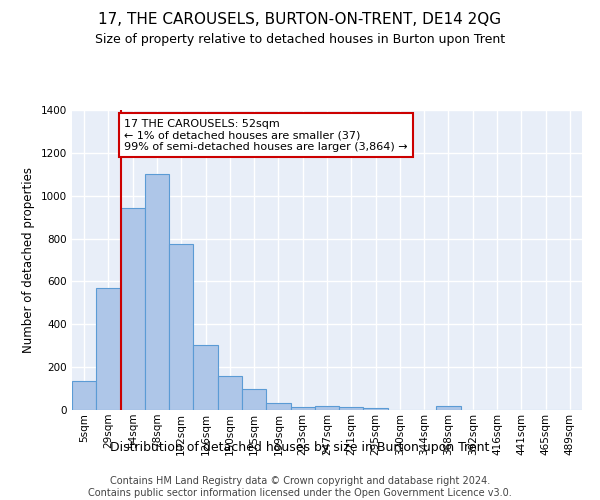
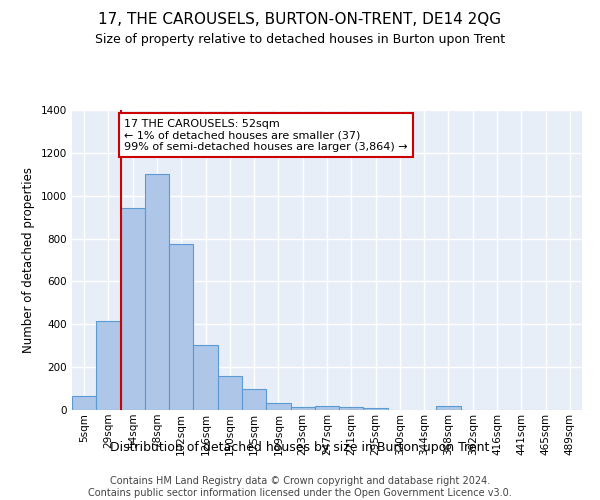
5sqm: 135 -> 65
29sqm: 570 -> 415
